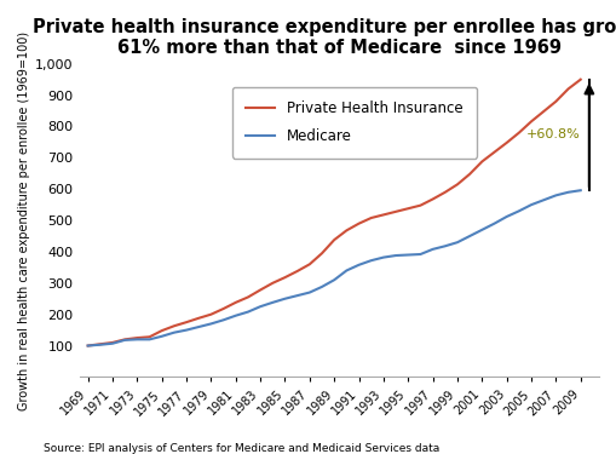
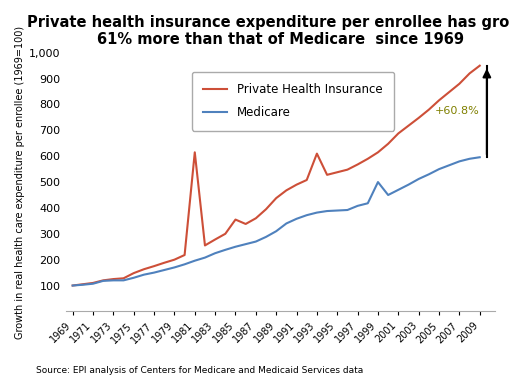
Private Health Insurance/1981: 238 -> 615
Private Health Insurance/1985: 318 -> 355
Private Health Insurance/1993: 518 -> 610
Medicare/1999: 430 -> 500
